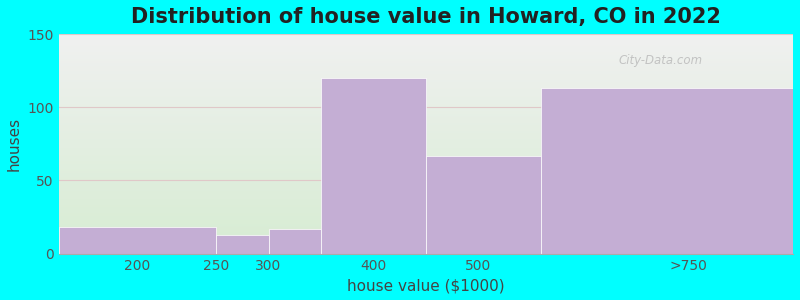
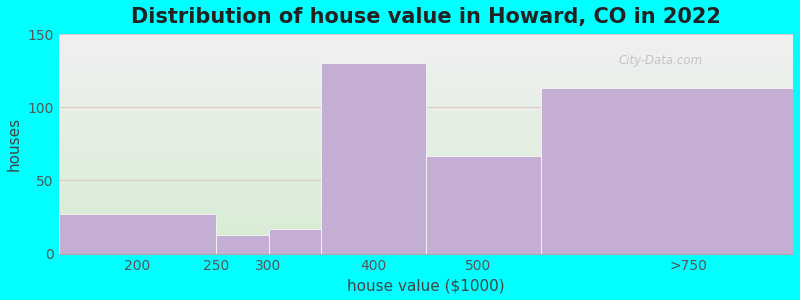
200: 18 -> 27
400: 120 -> 130
